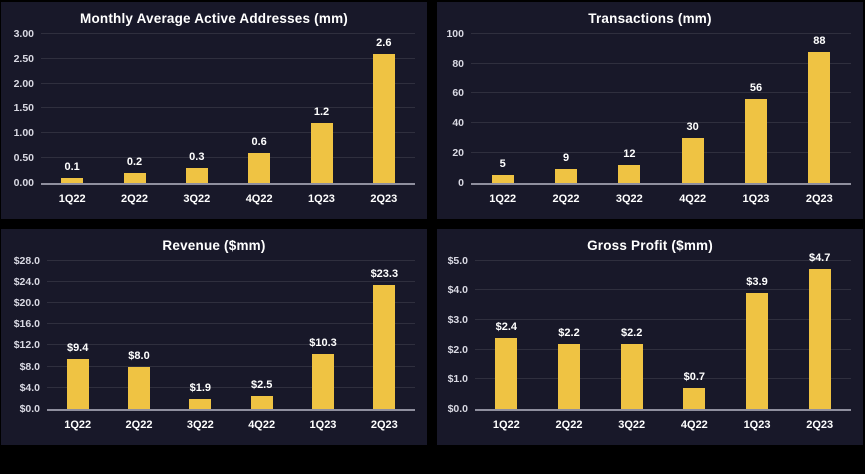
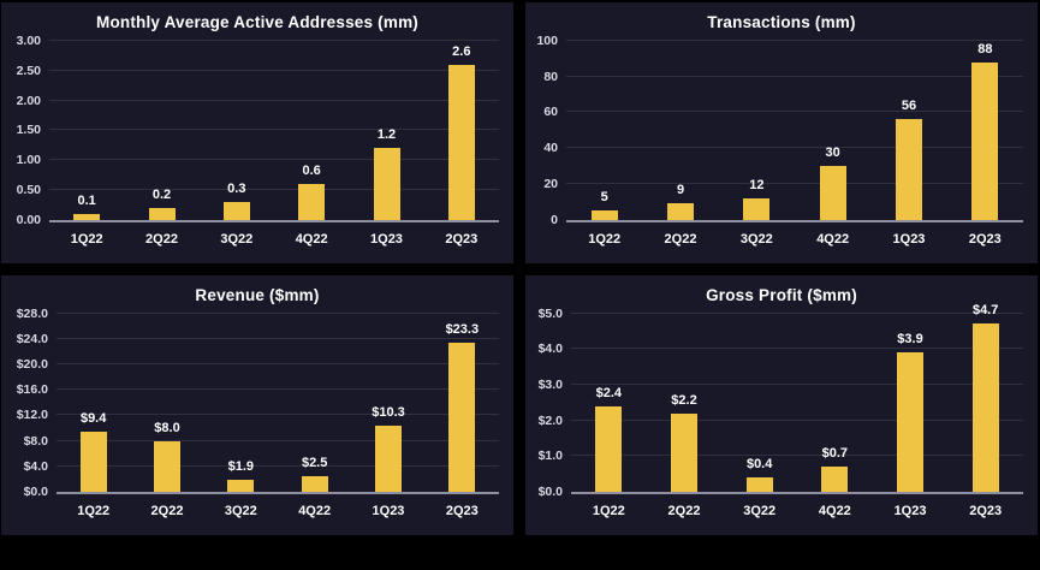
Gross Profit ($mm)/3Q22: $2.2 -> $0.4
